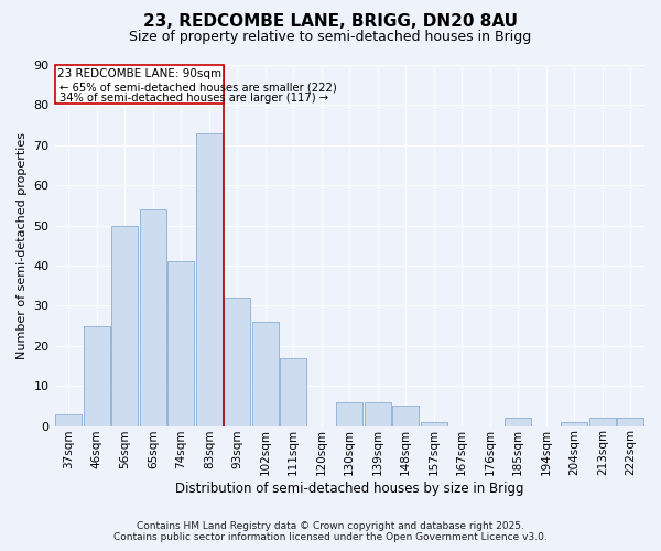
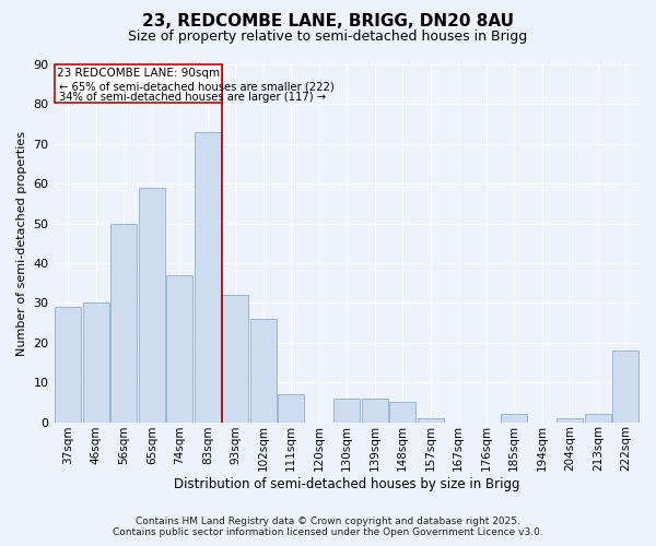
37sqm: 3 -> 29
46sqm: 25 -> 30
65sqm: 54 -> 59
74sqm: 41 -> 37
111sqm: 17 -> 7
222sqm: 2 -> 18
